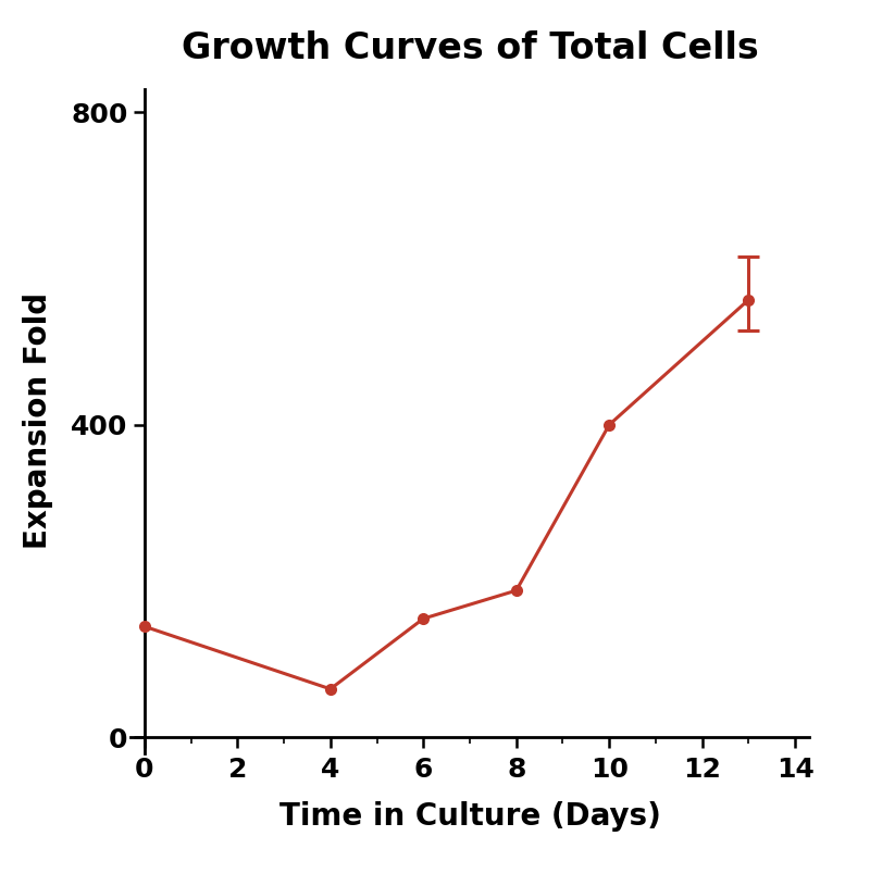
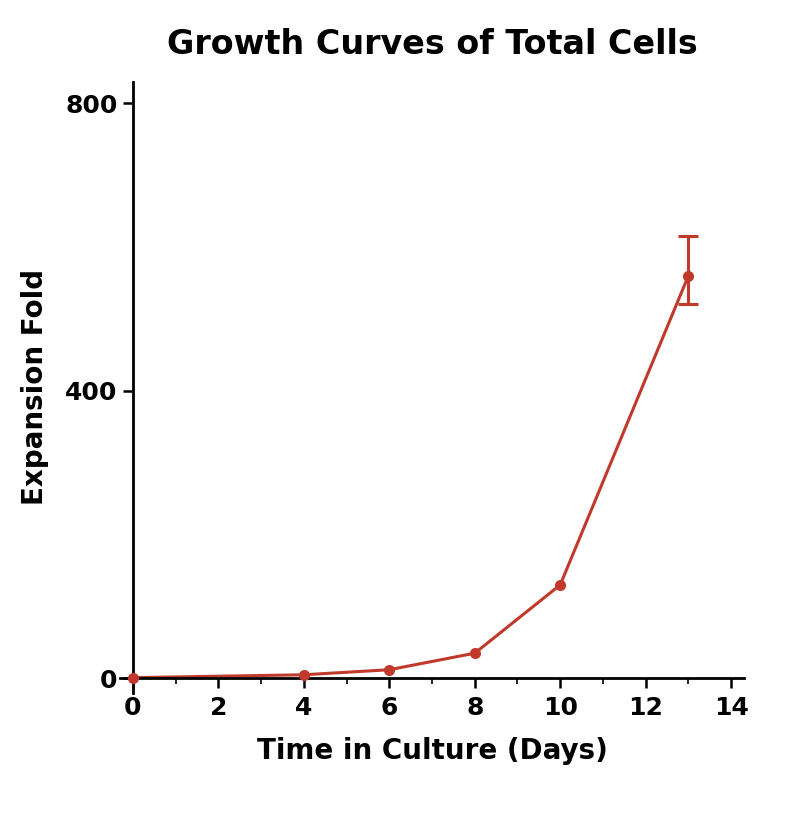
0: 142 -> 1
4: 62 -> 5
6: 152 -> 12
8: 188 -> 35
10: 400 -> 130
